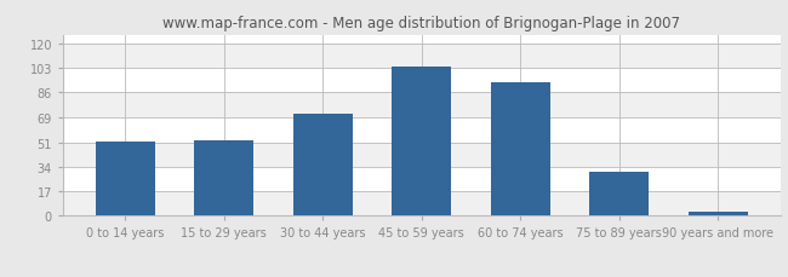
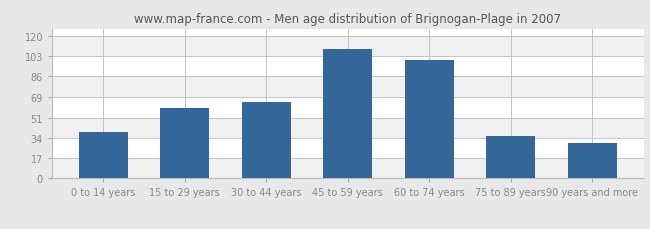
0 to 14 years: 52 -> 39
15 to 29 years: 53 -> 59
30 to 44 years: 71 -> 64
45 to 59 years: 104 -> 109
60 to 74 years: 93 -> 100
75 to 89 years: 31 -> 36
90 years and more: 3 -> 30
